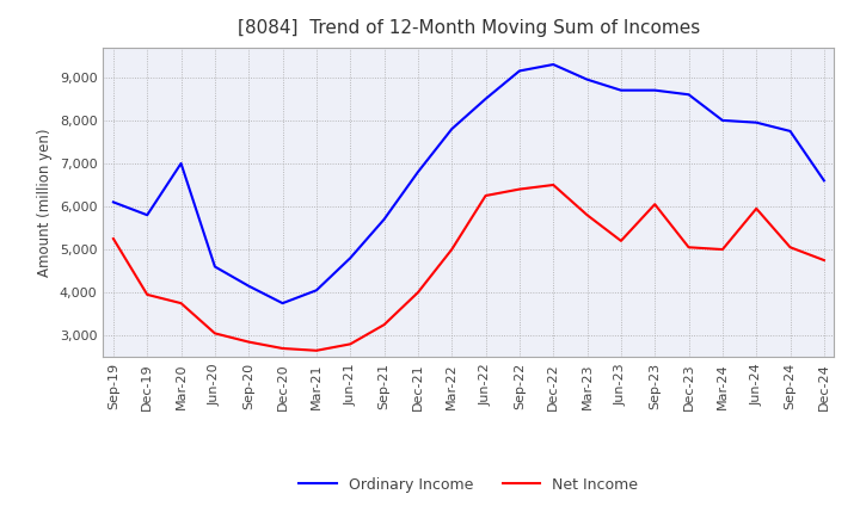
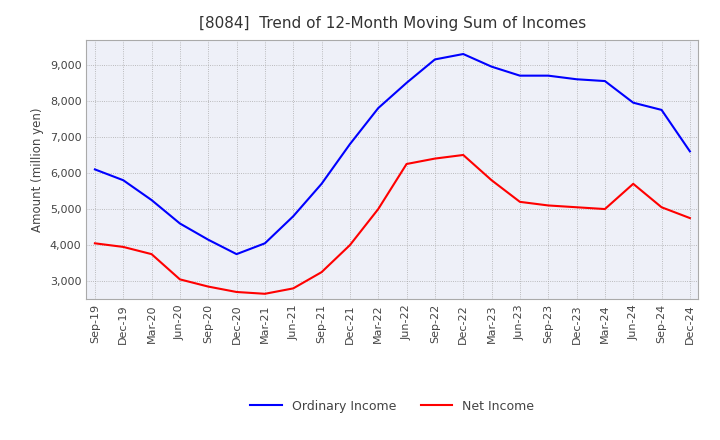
Net Income/Sep-19: 5,250 -> 4,050
Ordinary Income/Mar-20: 7,000 -> 5,250
Net Income/Sep-23: 6,050 -> 5,100
Ordinary Income/Mar-24: 8,000 -> 8,550
Net Income/Jun-24: 5,950 -> 5,700
